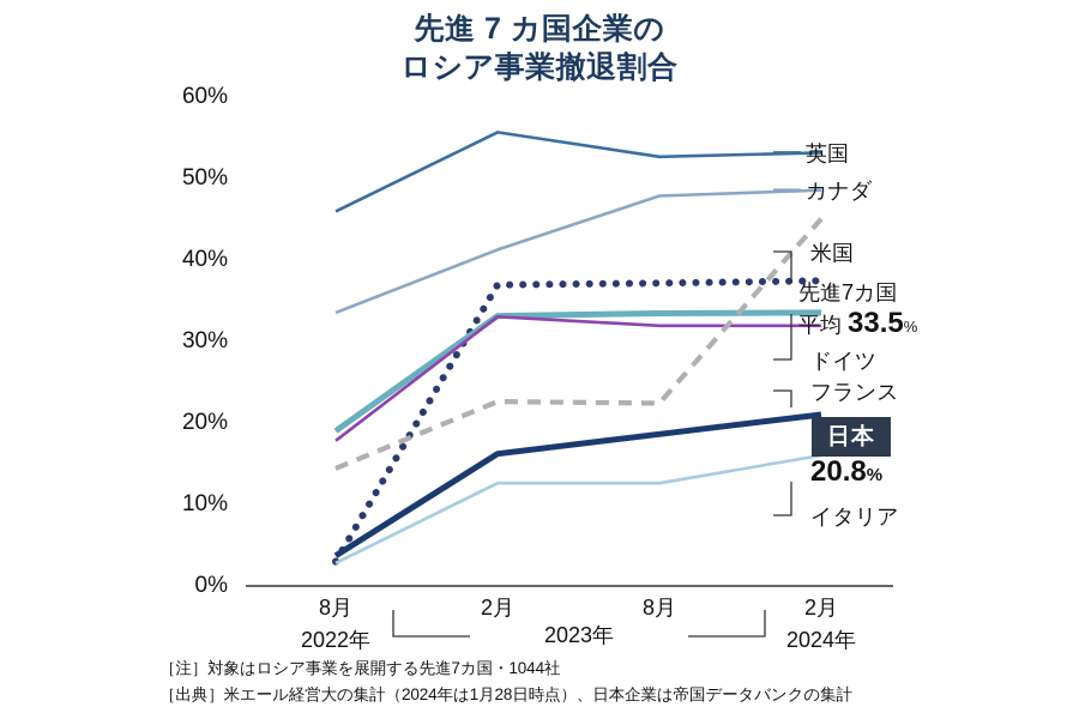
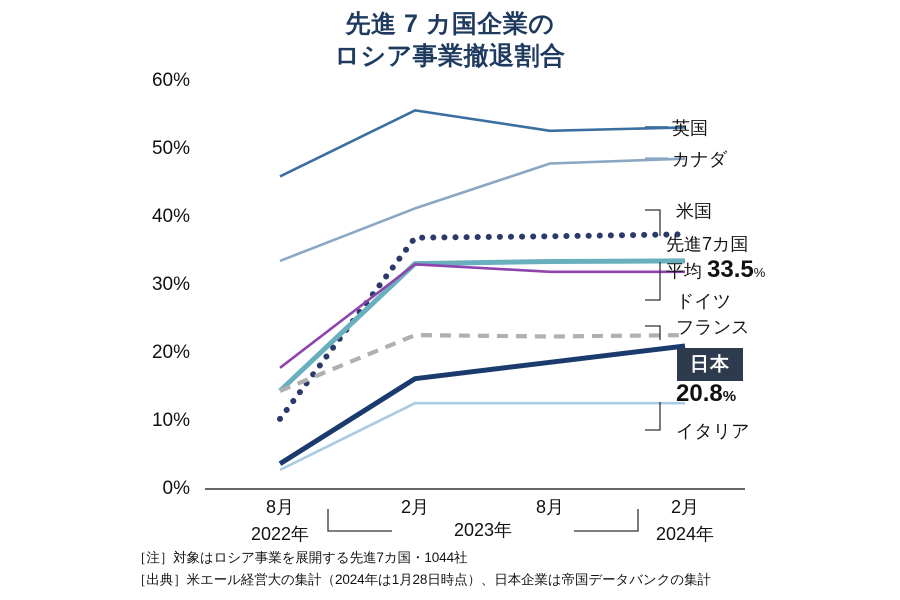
米国/8月 2022年: 3% -> 10%
先進7カ国平均/8月 2022年: 19% -> 14%
フランス/2月 2024年: 45% -> 23%
イタリア/2月 2024年: 16% -> 13%
